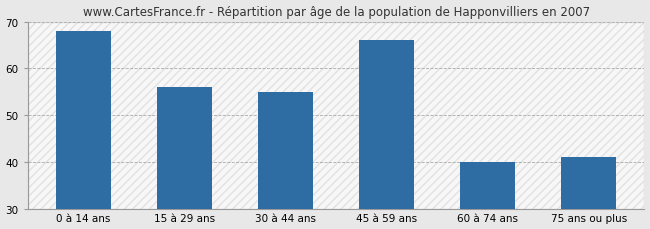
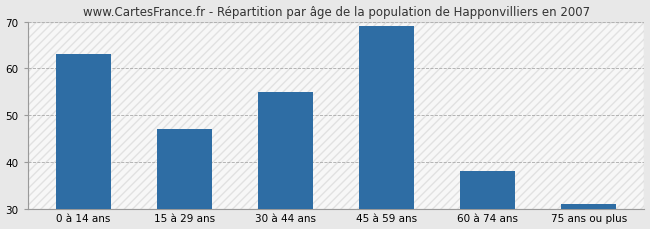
0 à 14 ans: 68 -> 63
15 à 29 ans: 56 -> 47
45 à 59 ans: 66 -> 69
60 à 74 ans: 40 -> 38
75 ans ou plus: 41 -> 31
